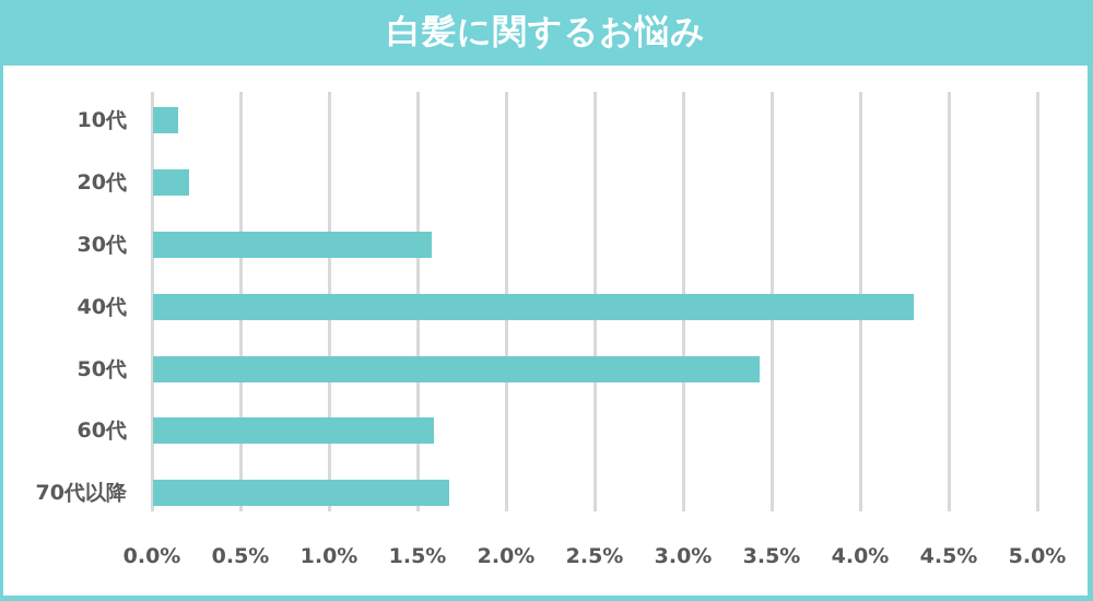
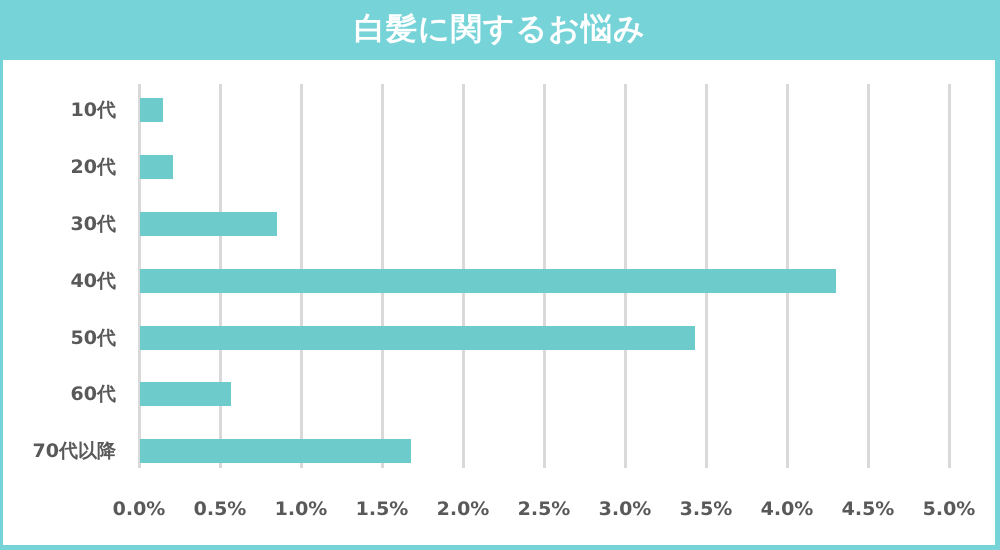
30代: 1.58% -> 0.85%
60代: 1.59% -> 0.57%
